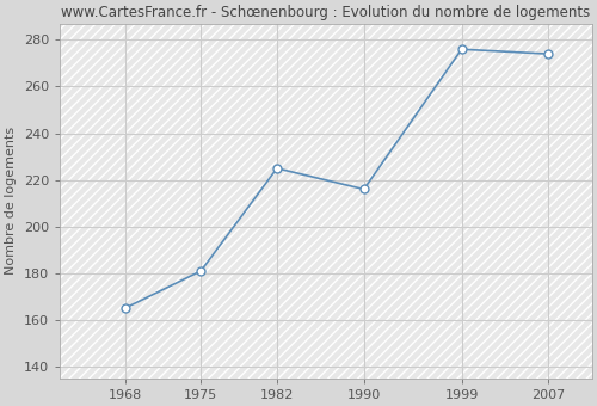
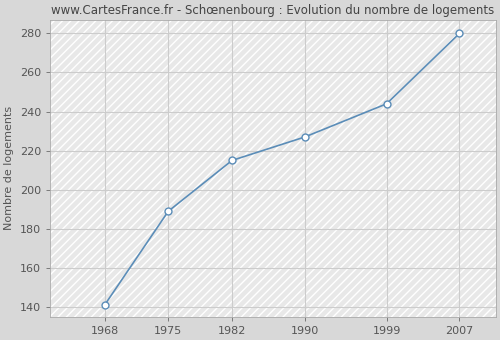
1968: 165 -> 141
1975: 181 -> 189
1982: 225 -> 215
1990: 216 -> 227
1999: 276 -> 244
2007: 274 -> 280
